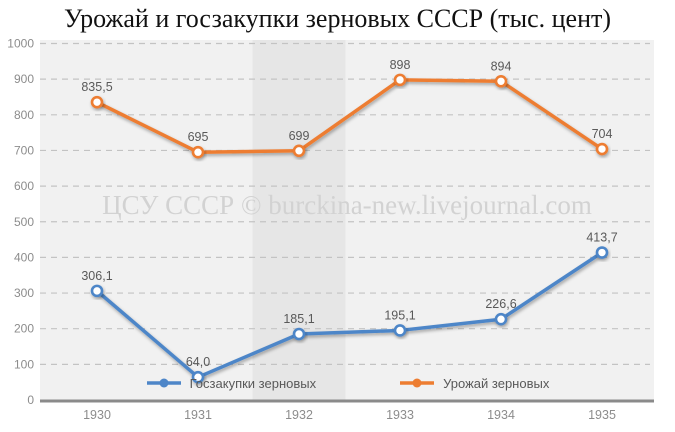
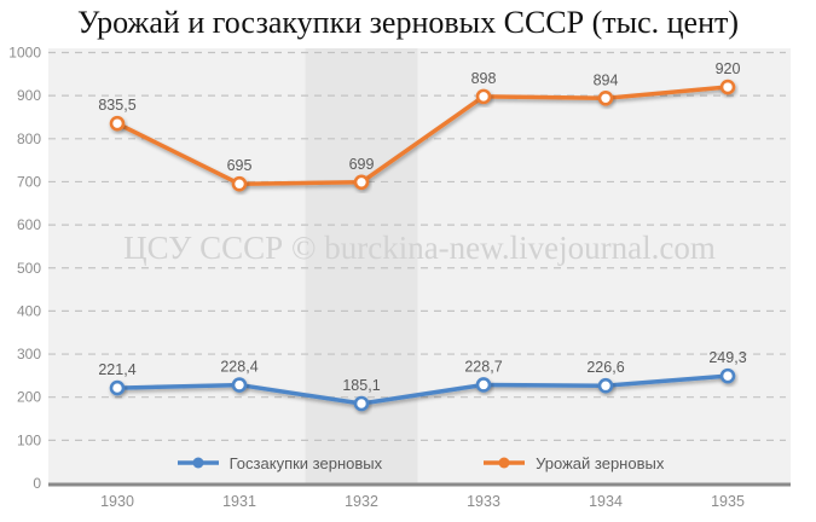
Госзакупки зерновых/1930: 306,1 -> 221,4
Госзакупки зерновых/1931: 64,0 -> 228,4
Госзакупки зерновых/1933: 195,1 -> 228,7
Госзакупки зерновых/1935: 413,7 -> 249,3
Урожай зерновых/1935: 704 -> 920
